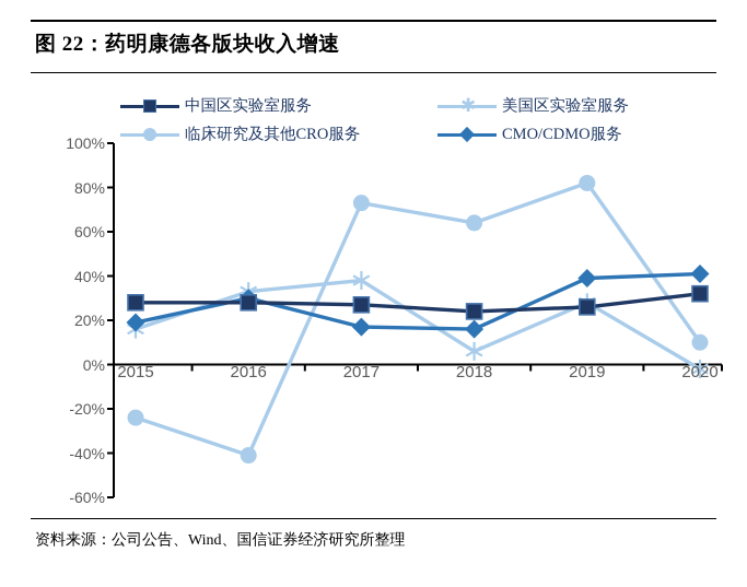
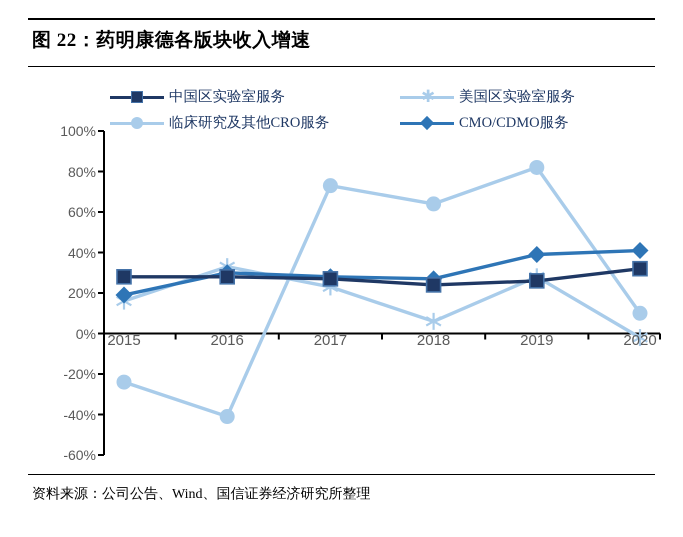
美国区实验室服务/2017: 38% -> 23%
CMO/CDMO服务/2017: 17% -> 28%
CMO/CDMO服务/2018: 16% -> 27%
